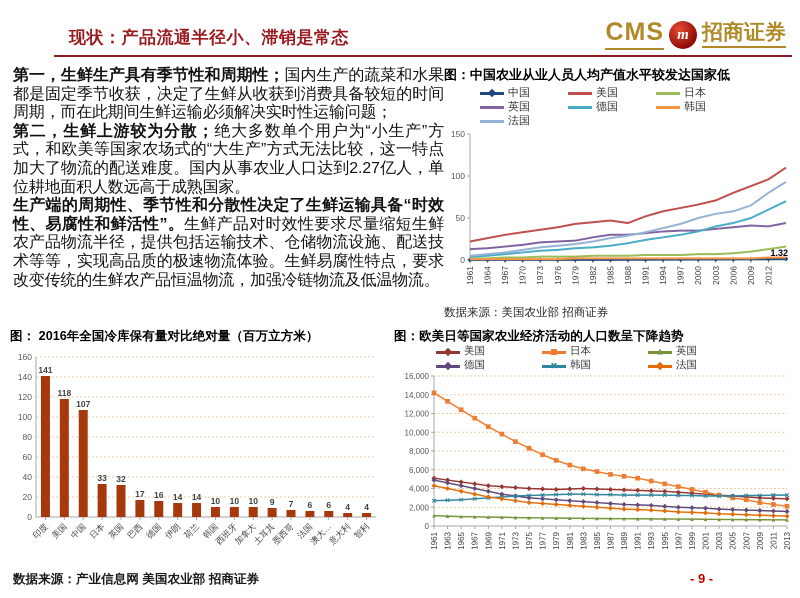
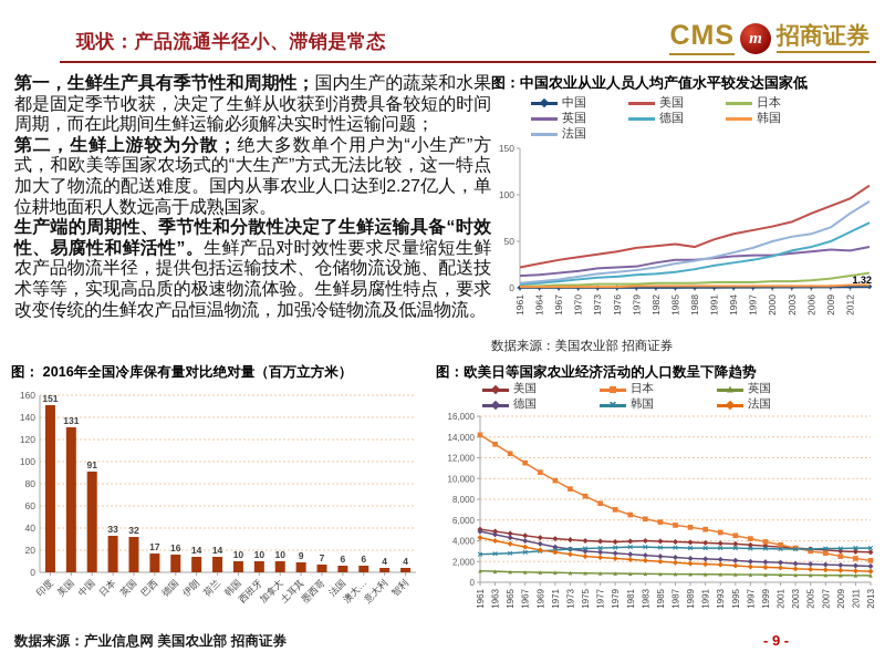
图： 2016年全国冷库保有量对比绝对量（百万立方米）/印度: 141 -> 151
图： 2016年全国冷库保有量对比绝对量（百万立方米）/美国: 118 -> 131
图： 2016年全国冷库保有量对比绝对量（百万立方米）/中国: 107 -> 91
